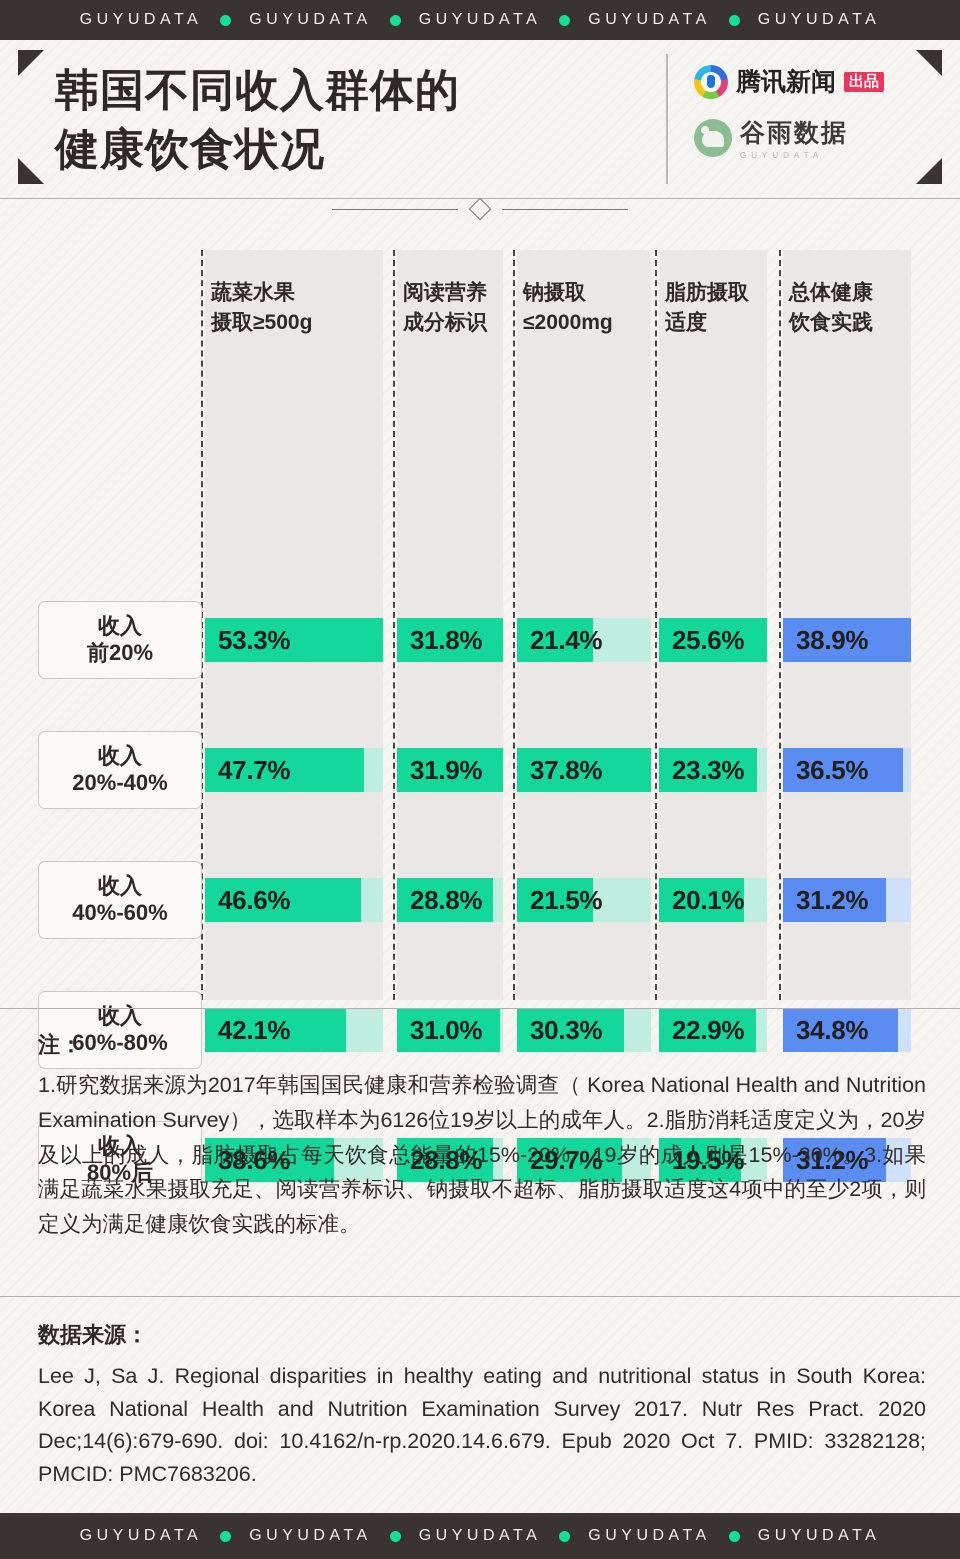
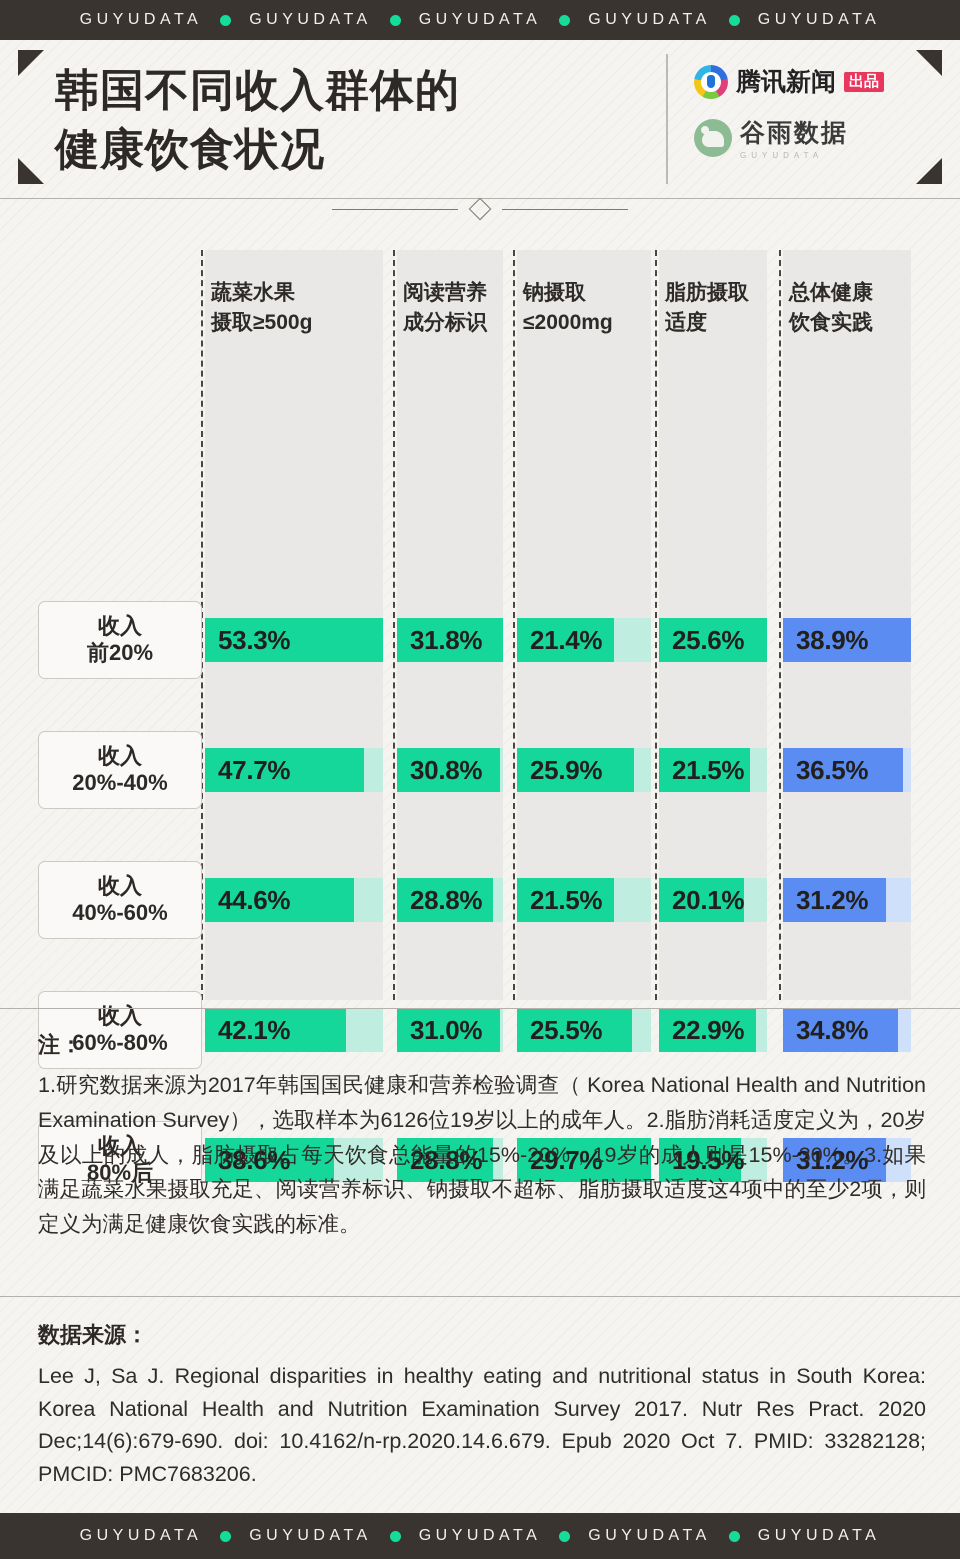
阅读营养成分标识/收入20%-40%: 31.9% -> 30.8%
钠摄取≤2000mg/收入20%-40%: 37.8% -> 25.9%
脂肪摄取适度/收入20%-40%: 23.3% -> 21.5%
蔬菜水果摄取≥500g/收入40%-60%: 46.6% -> 44.6%
钠摄取≤2000mg/收入60%-80%: 30.3% -> 25.5%
